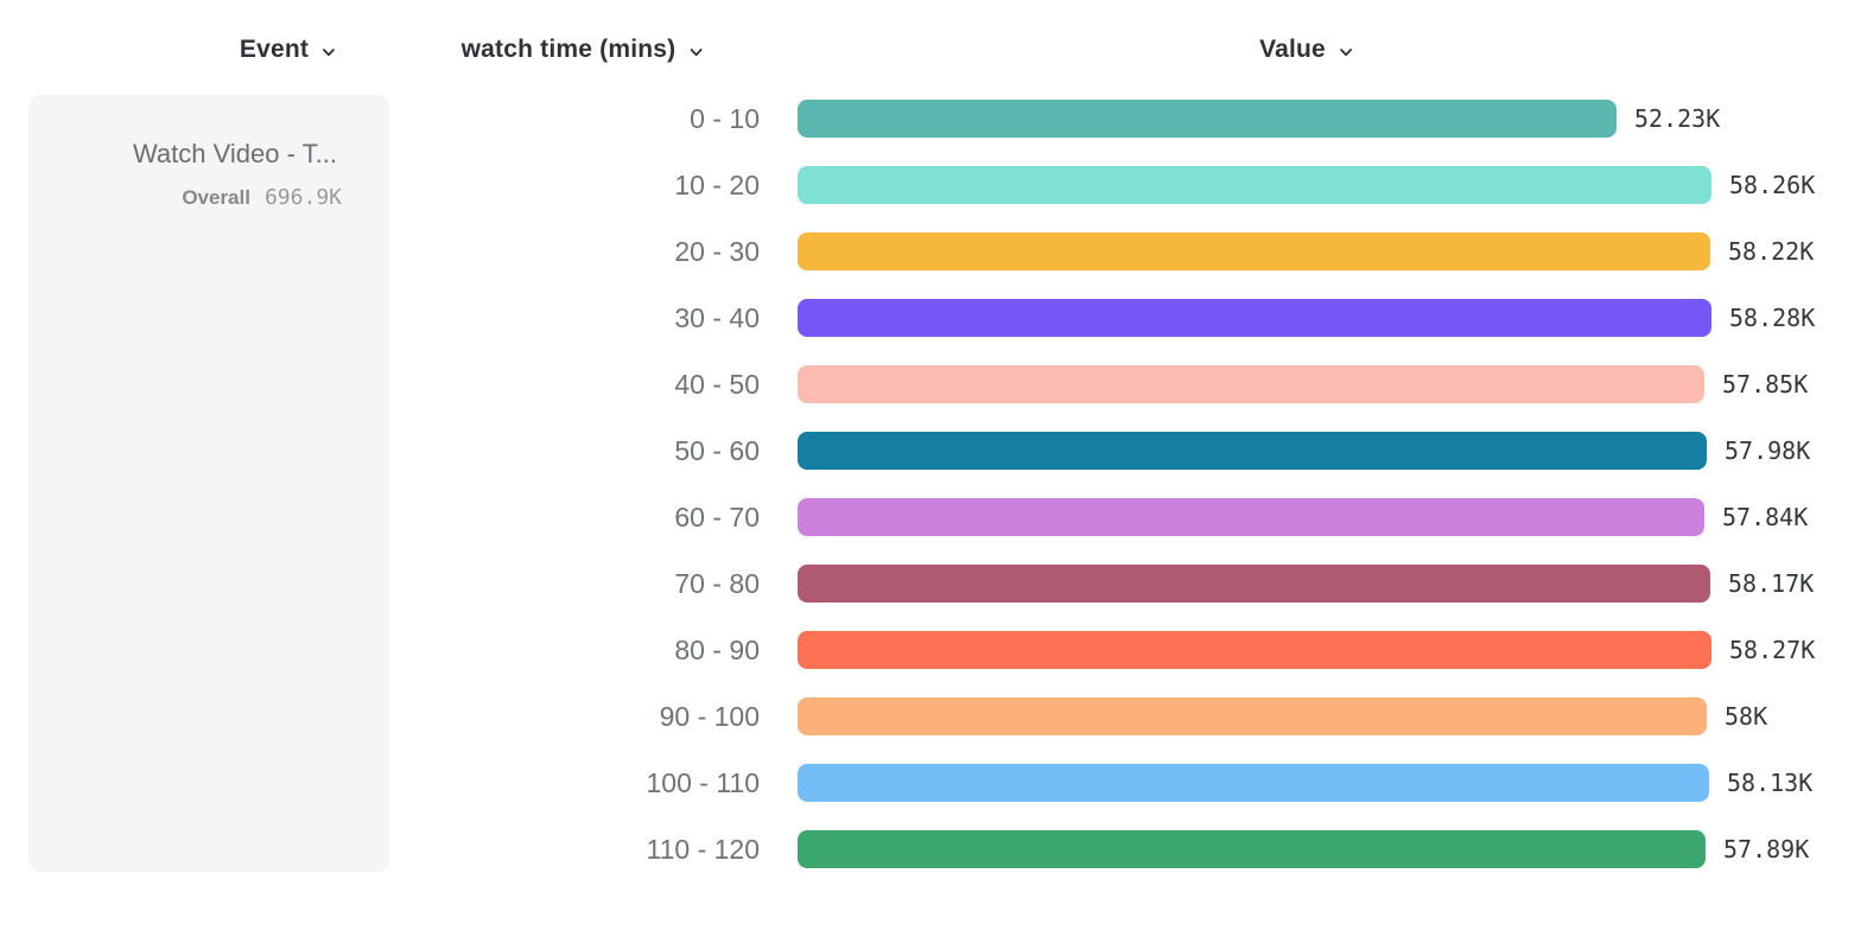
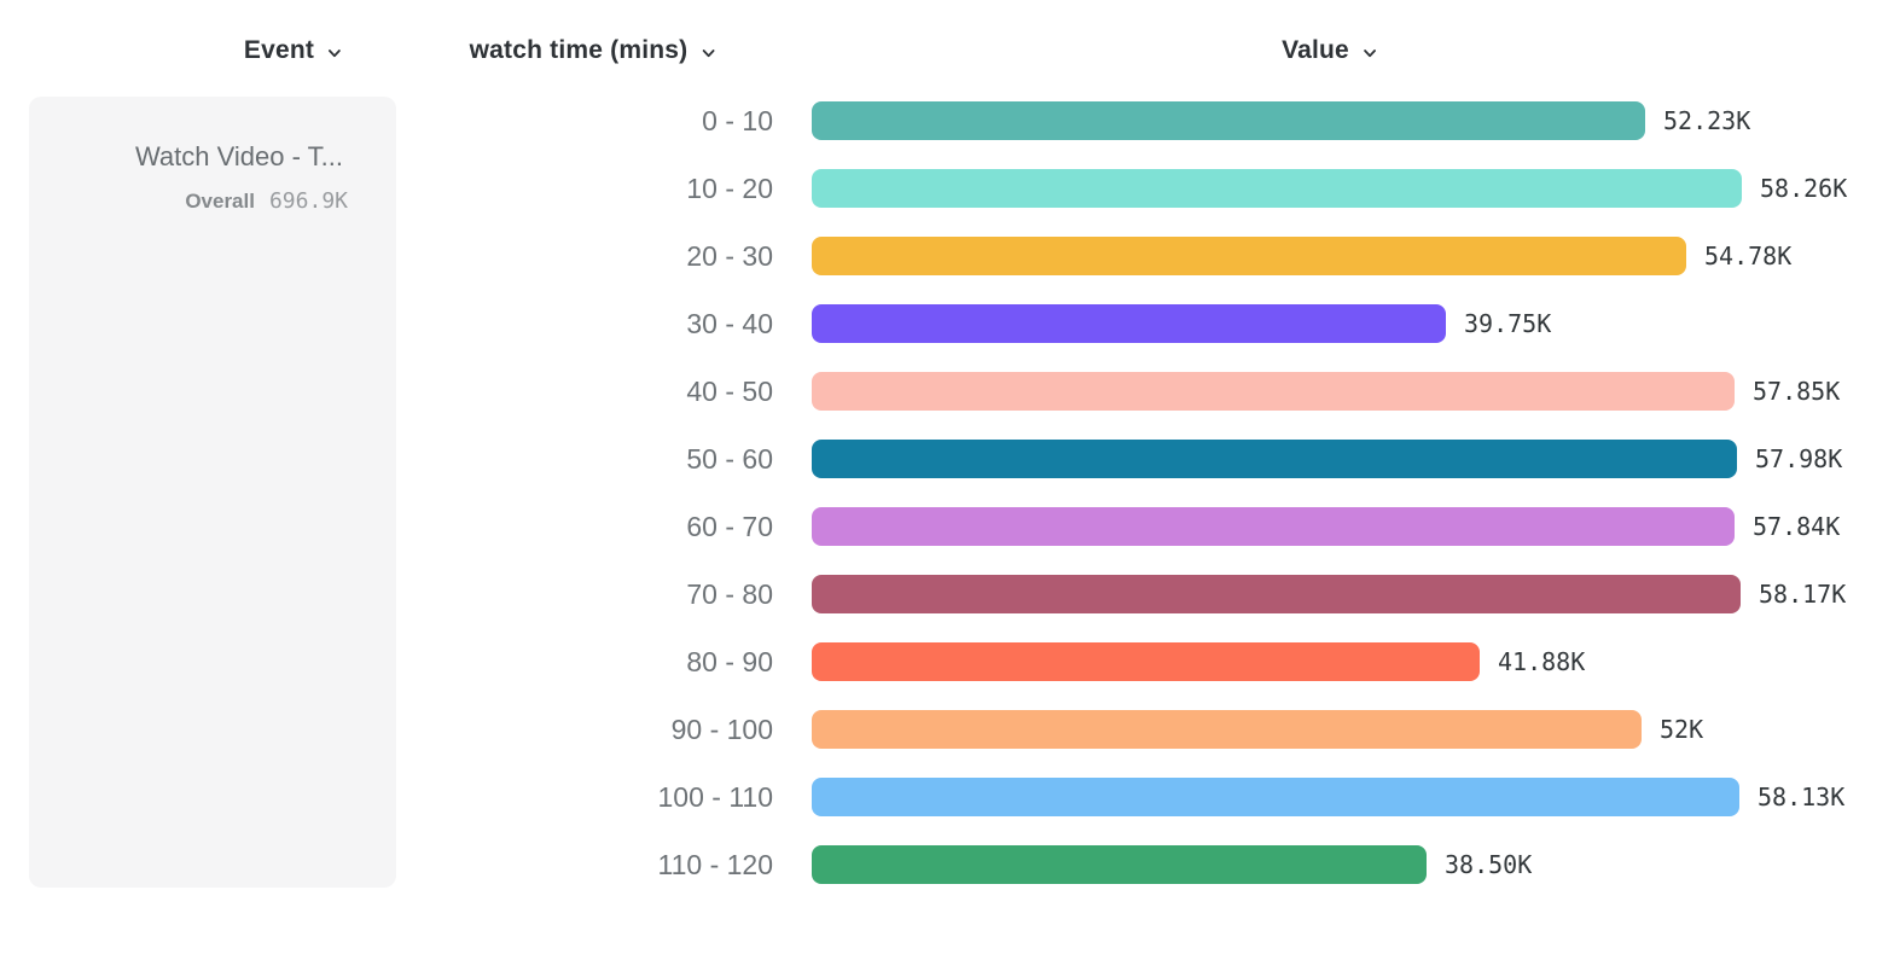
20 - 30: 58.22K -> 54.78K
30 - 40: 58.28K -> 39.75K
80 - 90: 58.27K -> 41.88K
90 - 100: 58K -> 52K
110 - 120: 57.89K -> 38.50K
